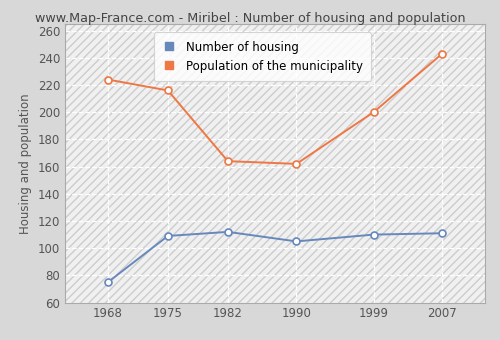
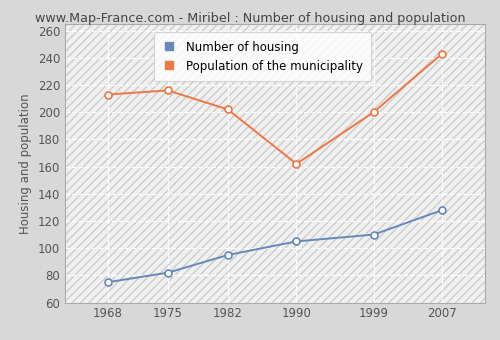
Population of the municipality/1968: 224 -> 213
Number of housing/1975: 109 -> 82
Number of housing/1982: 112 -> 95
Population of the municipality/1982: 164 -> 202
Number of housing/2007: 111 -> 128
